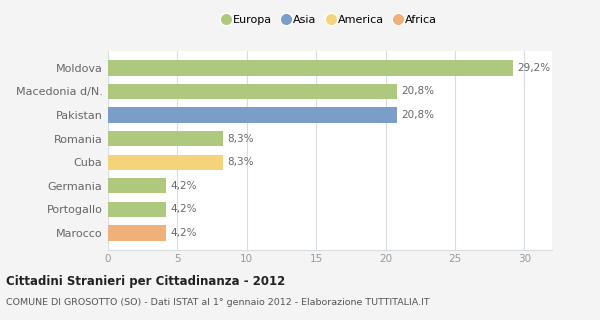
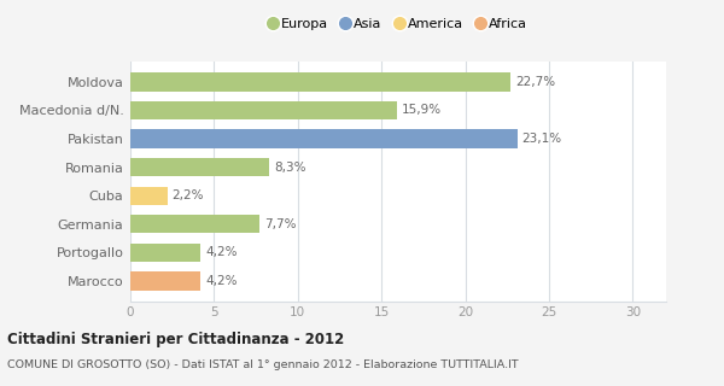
Moldova: 29,2% -> 22,7%
Macedonia d/N.: 20,8% -> 15,9%
Pakistan: 20,8% -> 23,1%
Cuba: 8,3% -> 2,2%
Germania: 4,2% -> 7,7%
